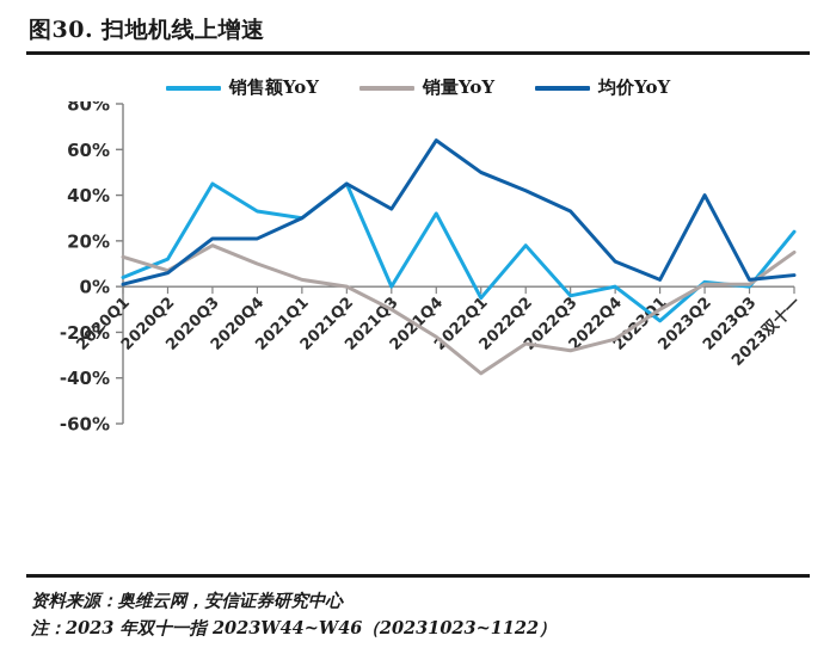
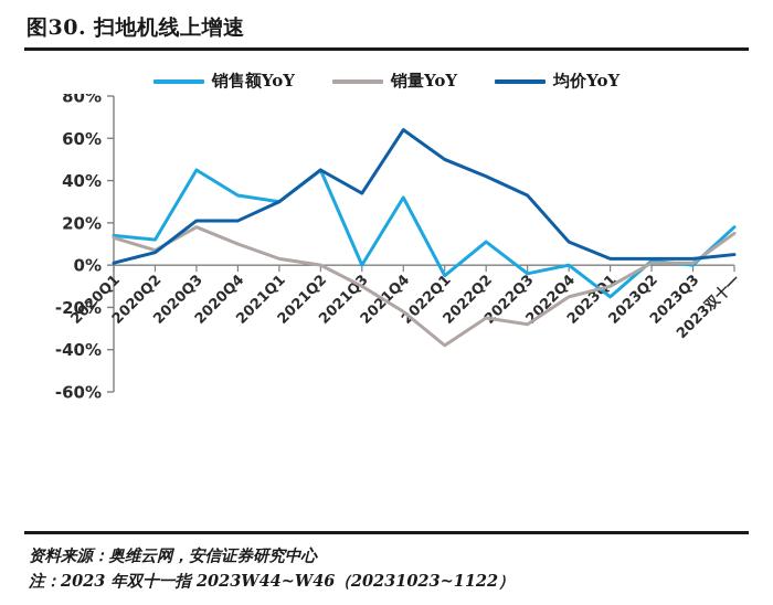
销售额YoY/2020Q1: 4% -> 14%
销售额YoY/2022Q2: 18% -> 11%
销量YoY/2022Q4: -23% -> -15%
均价YoY/2023Q2: 40% -> 3%
销售额YoY/2023双十一: 24% -> 18%
